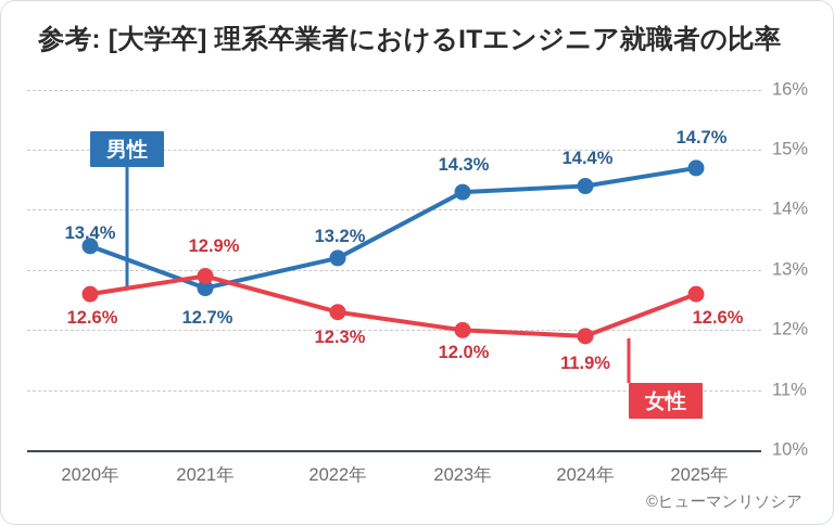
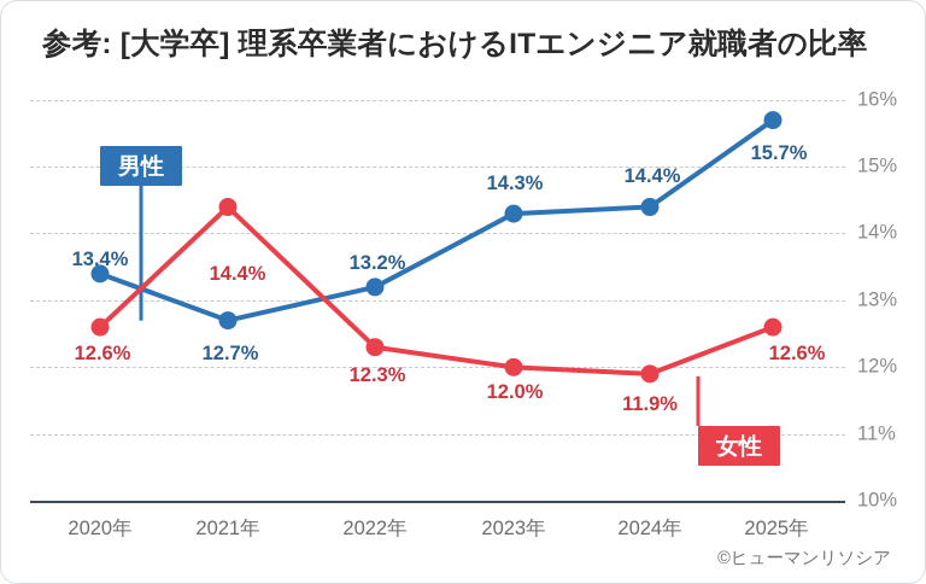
女性/2021年: 12.9% -> 14.4%
男性/2025年: 14.7% -> 15.7%
